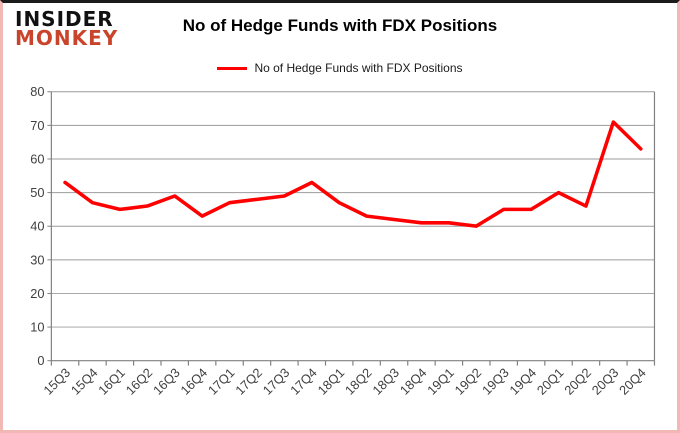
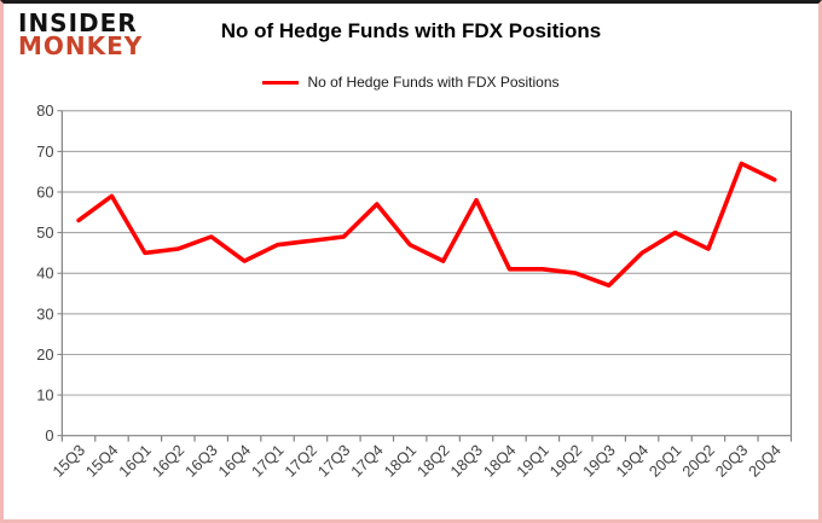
15Q4: 47 -> 59
17Q4: 53 -> 57
18Q3: 42 -> 58
19Q3: 45 -> 37
20Q3: 71 -> 67
